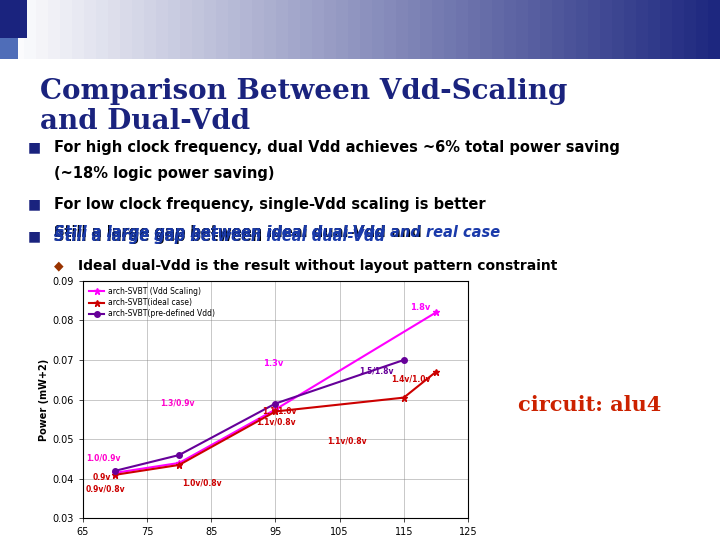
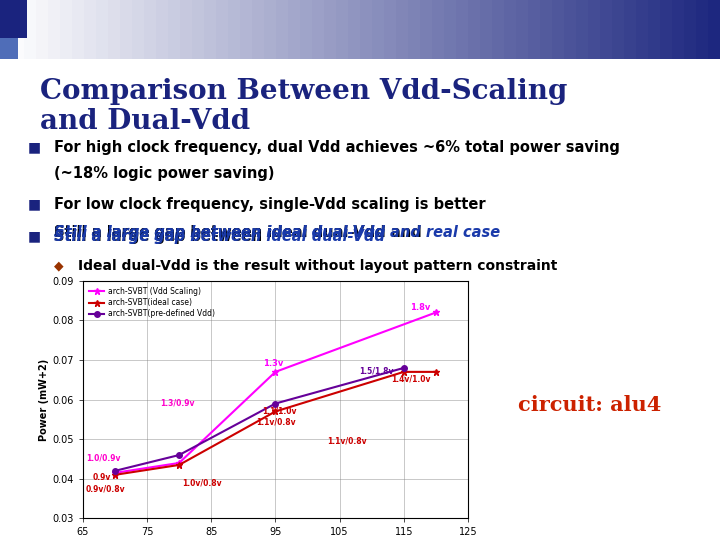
arch-SVBT (Vdd Scaling)/95: 0.0575 -> 0.0670
arch-SVBT(ideal case)/115: 0.0605 -> 0.0670
arch-SVBT(pre-defined Vdd)/115: 0.070 -> 0.068
